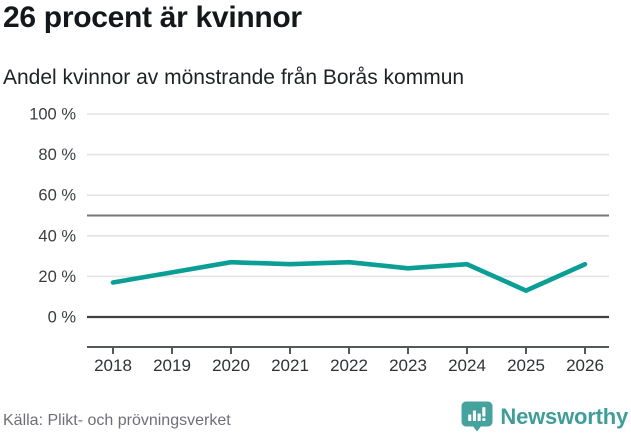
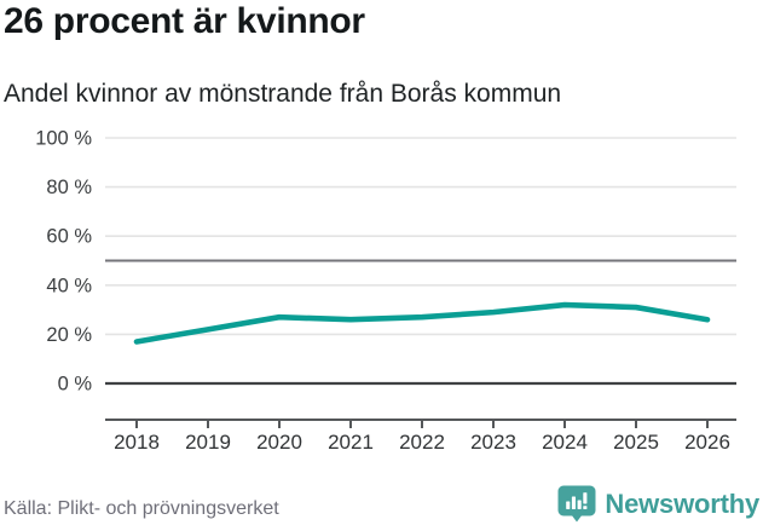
2023: 24% -> 29%
2024: 26% -> 32%
2025: 13% -> 31%
